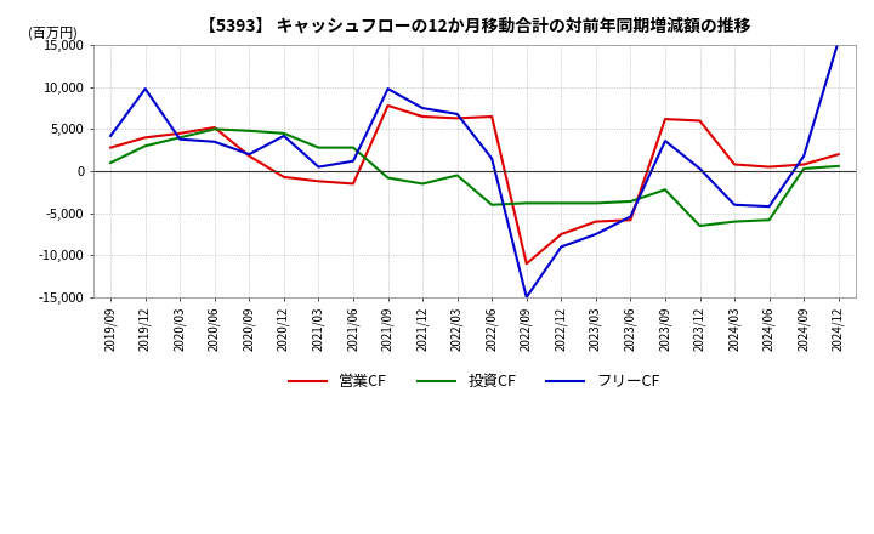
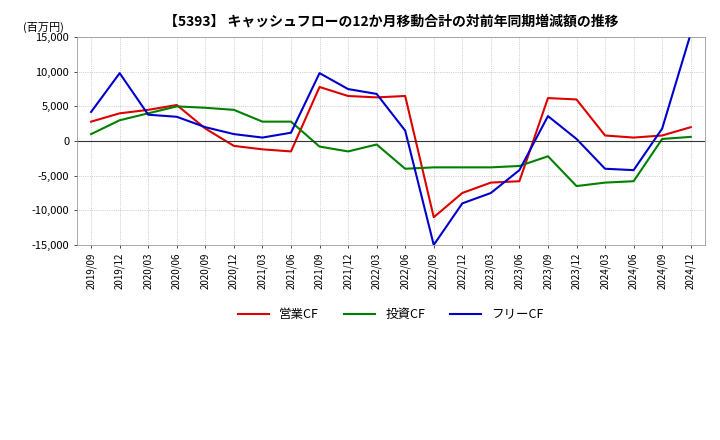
フリーCF/2020/12: 4,200 -> 1,000
フリーCF/2023/06: -5,400 -> -4,200
